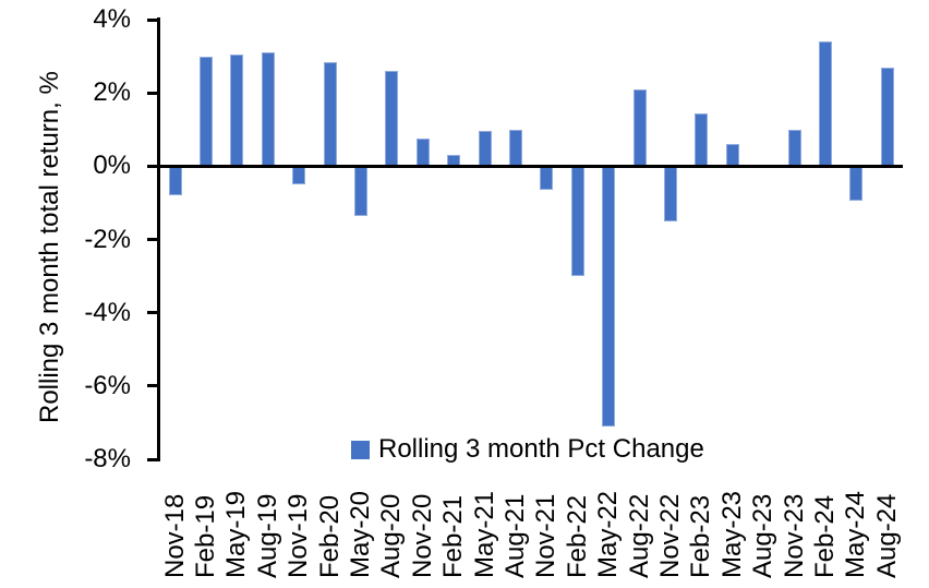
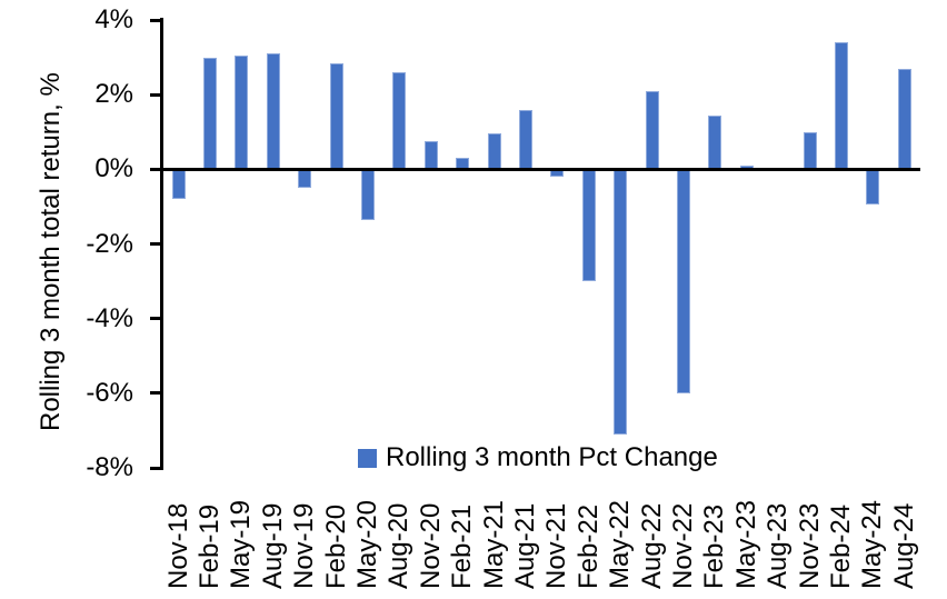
Aug-21: 1.0% -> 1.6%
Nov-21: -0.7% -> -0.2%
Nov-22: -1.5% -> -6.0%
May-23: 0.6% -> 0.1%
